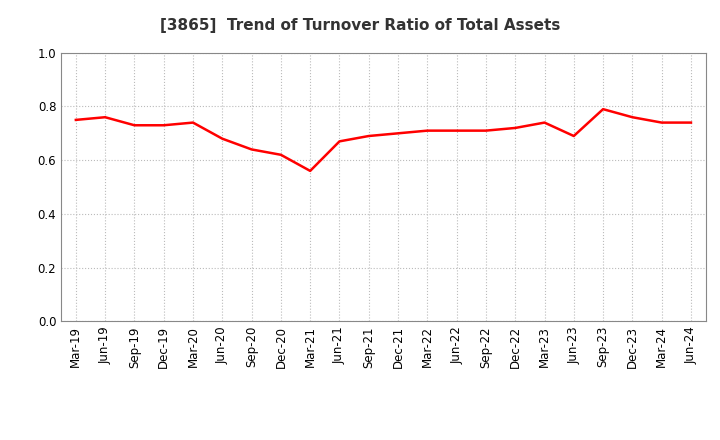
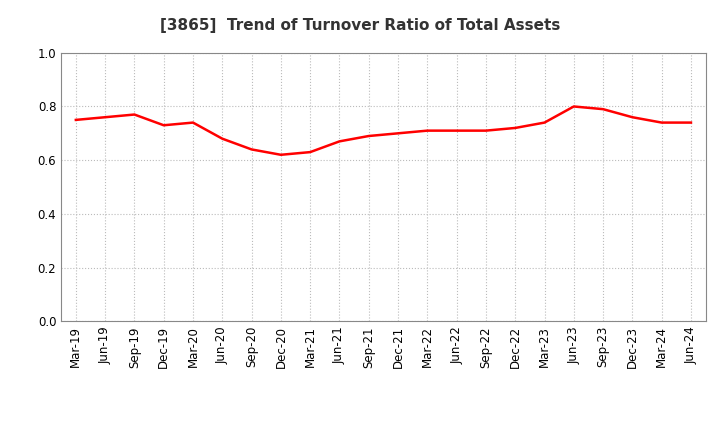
Sep-19: 0.73 -> 0.77
Mar-21: 0.56 -> 0.63
Jun-23: 0.69 -> 0.80
